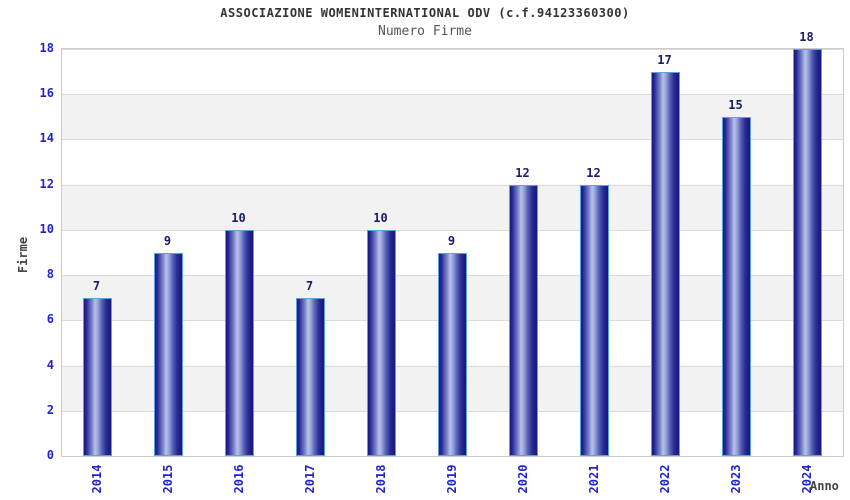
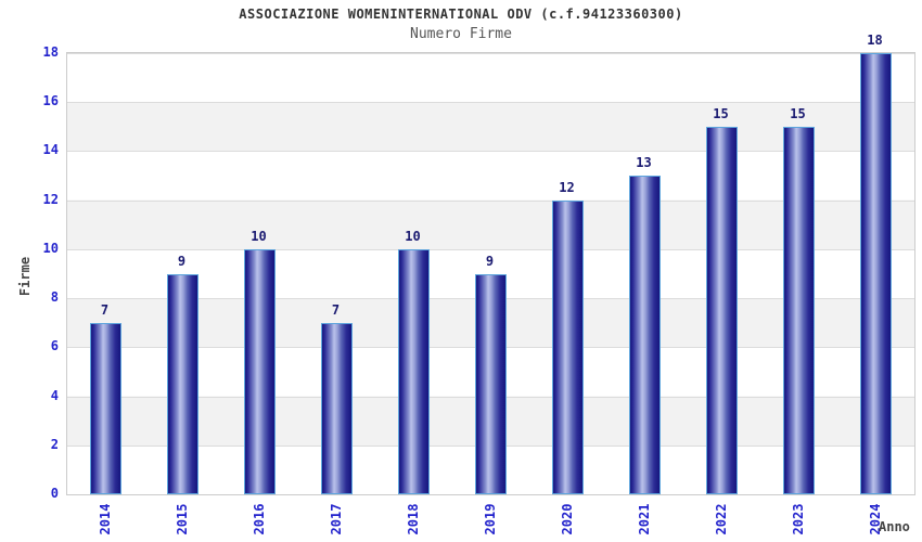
2021: 12 -> 13
2022: 17 -> 15
